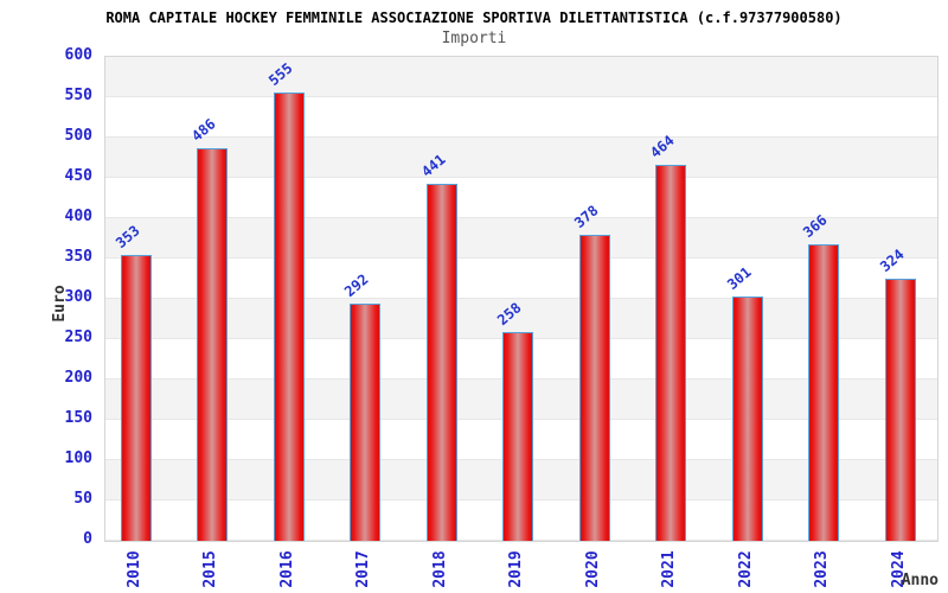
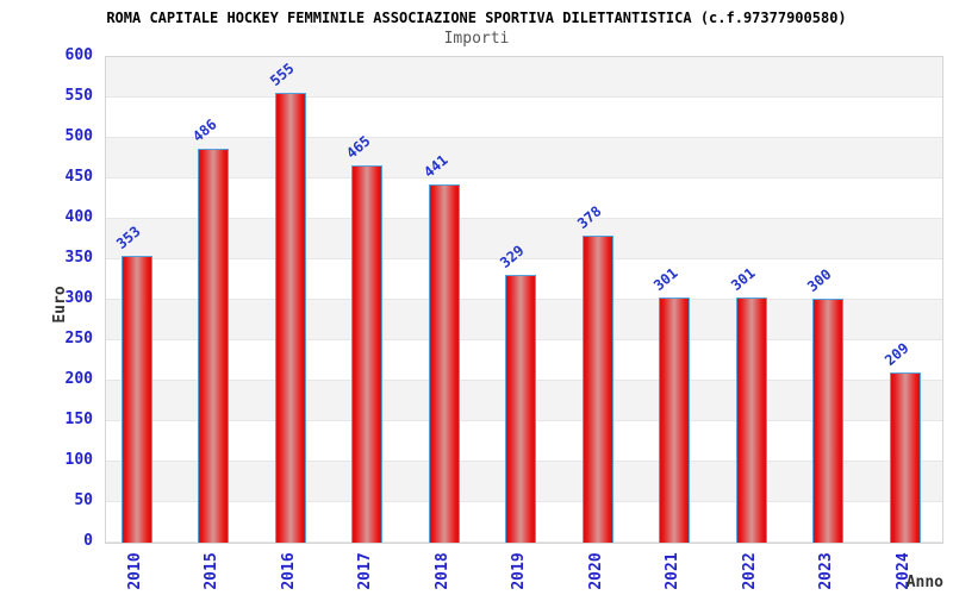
2017: 292 -> 465
2019: 258 -> 329
2021: 464 -> 301
2023: 366 -> 300
2024: 324 -> 209
